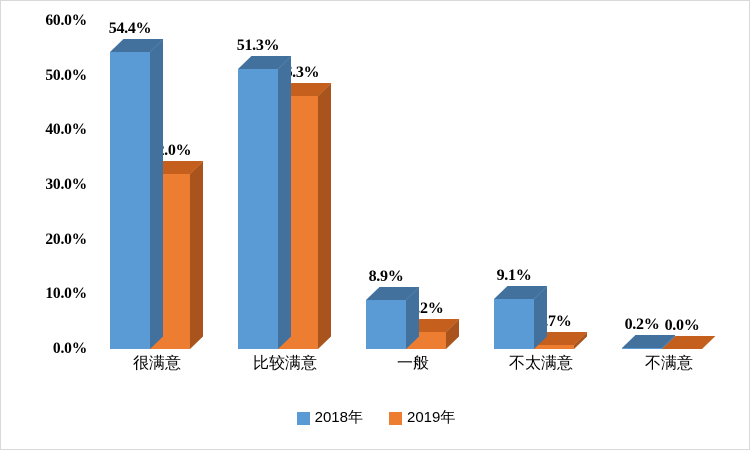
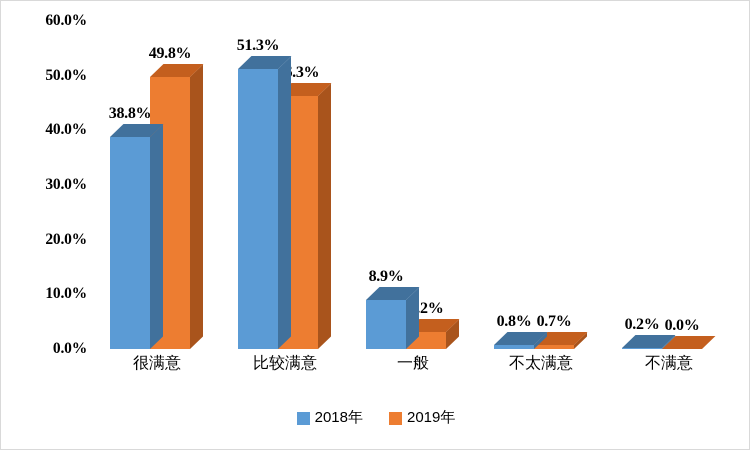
2018年/很满意: 54.4% -> 38.8%
2019年/很满意: 32.0% -> 49.8%
2018年/不太满意: 9.1% -> 0.8%
